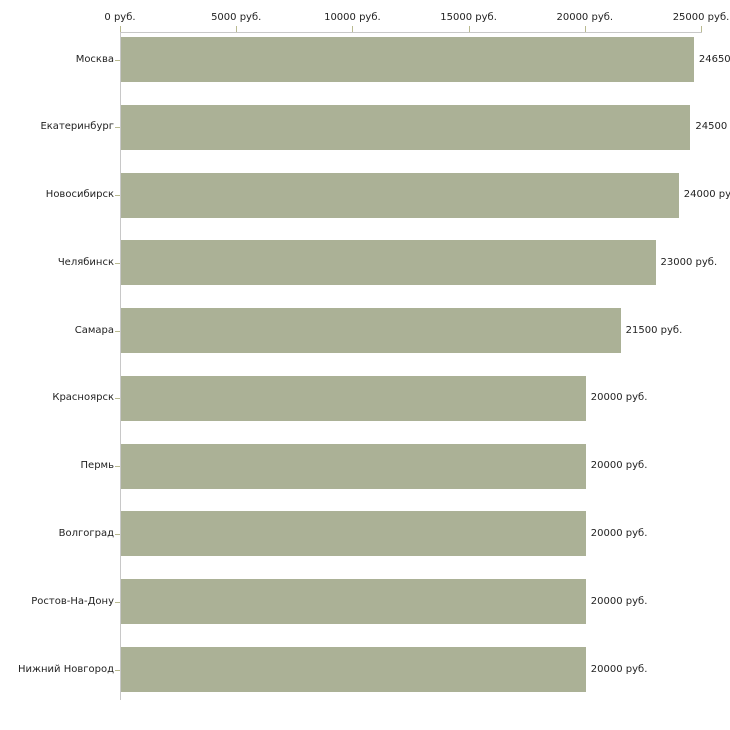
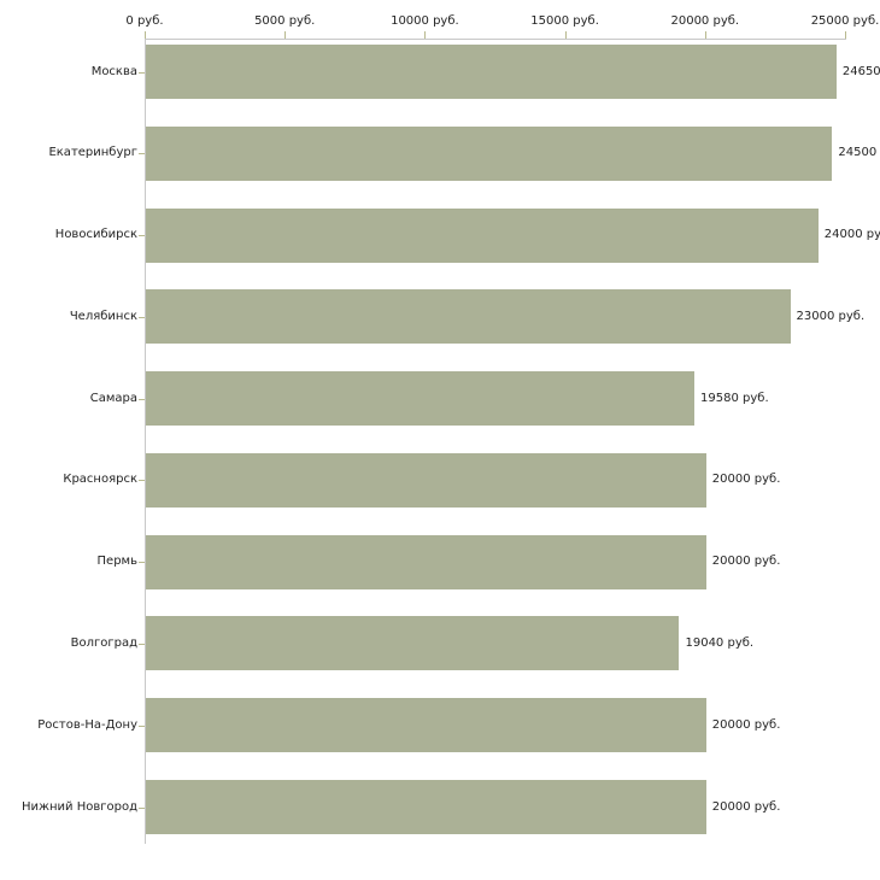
Самара: 21500 -> 19580
Волгоград: 20000 -> 19040
